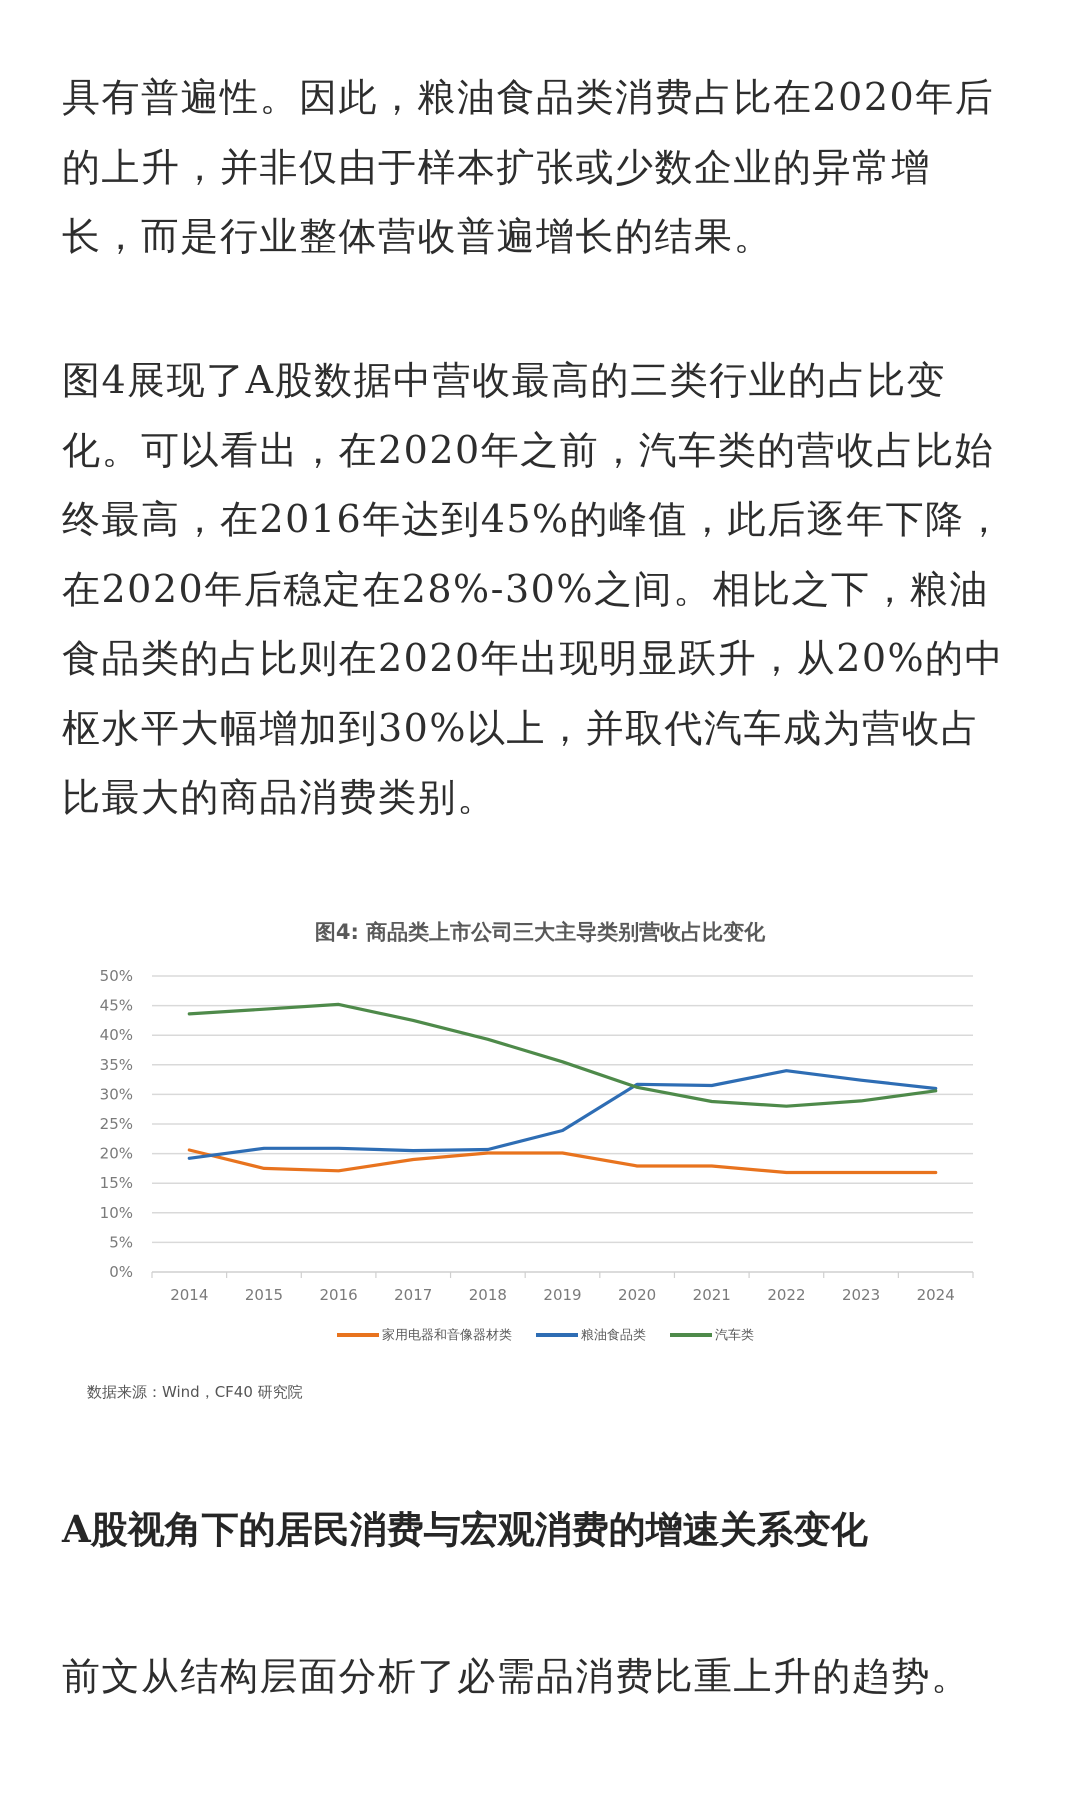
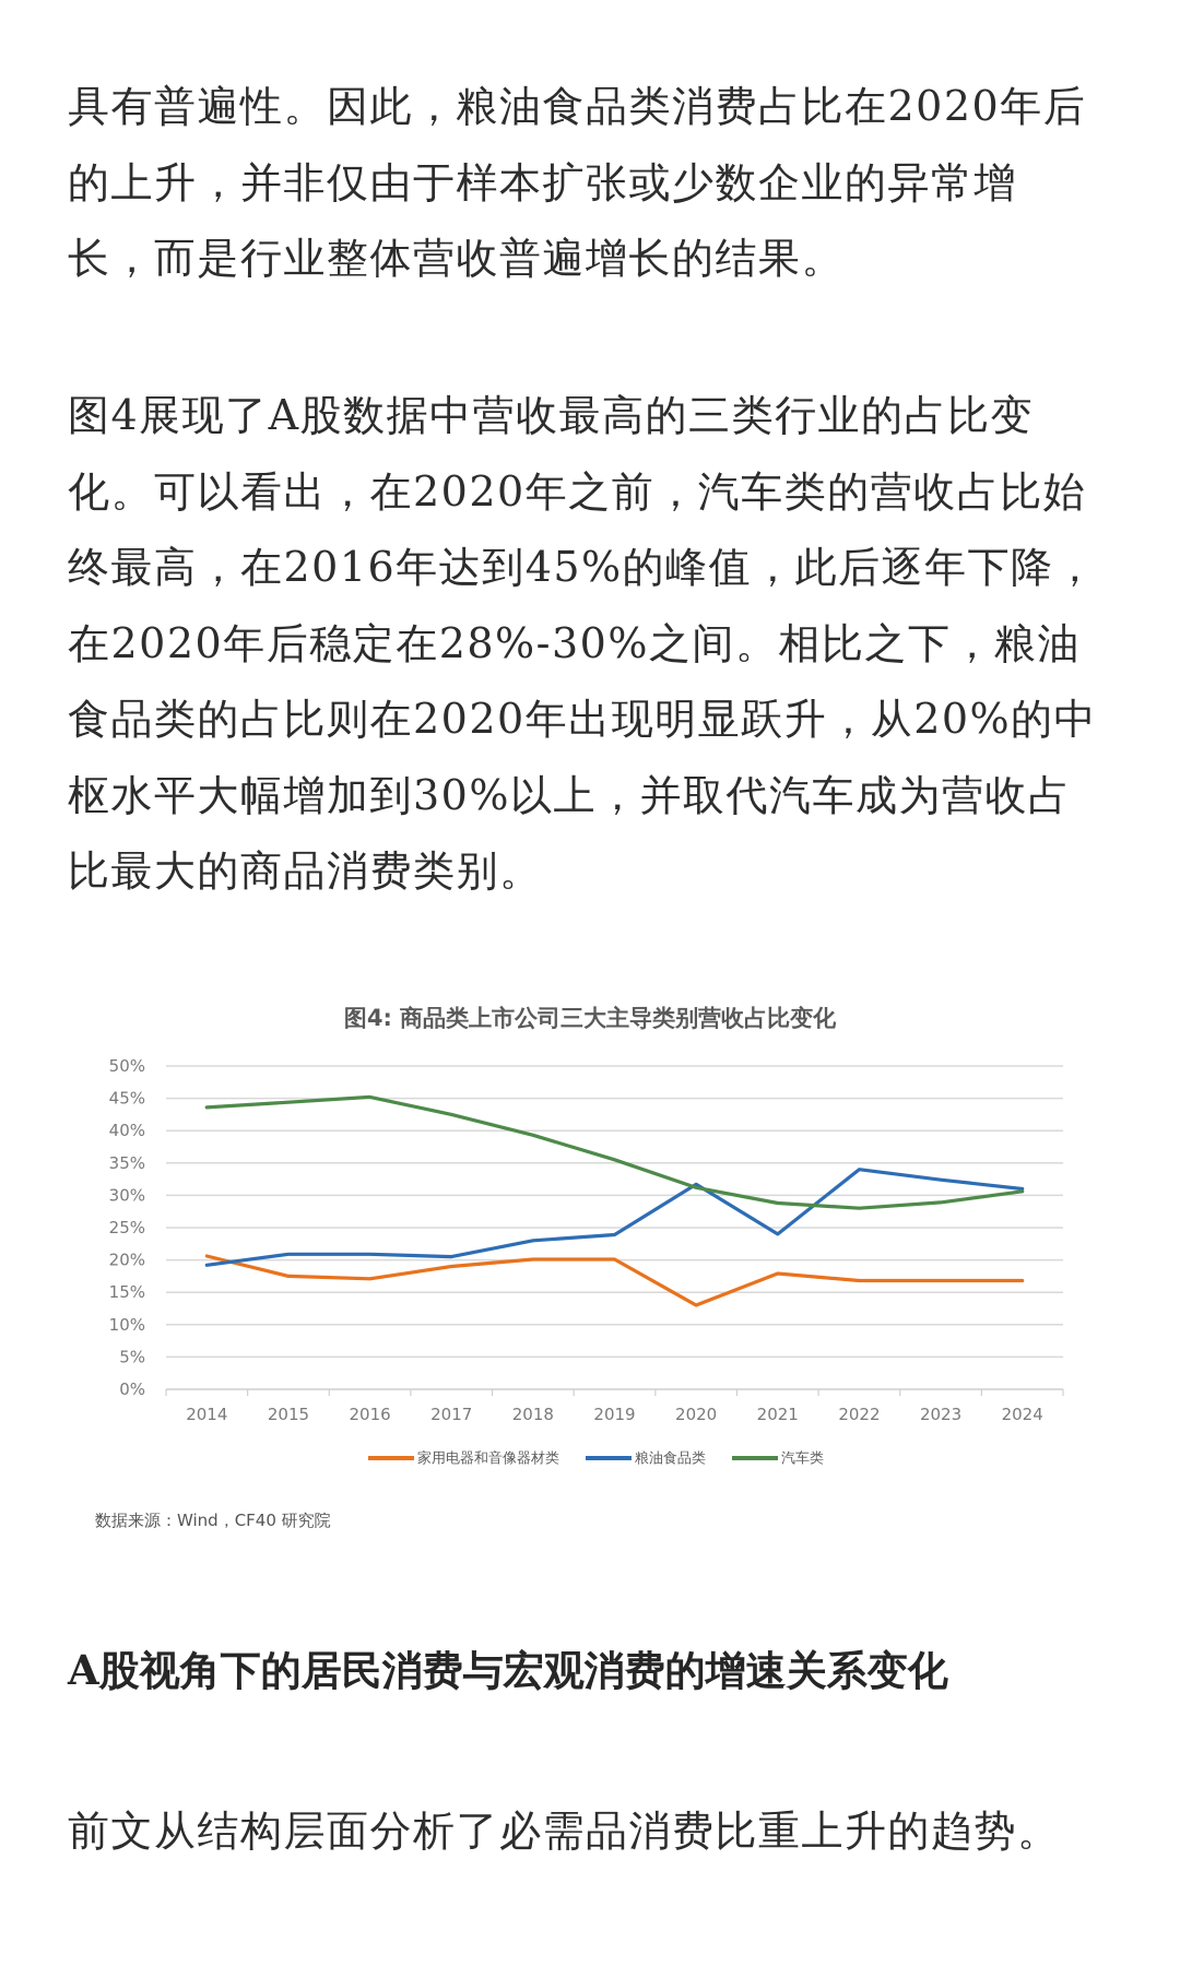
粮油食品类/2018: 21% -> 23%
家用电器和音像器材类/2020: 18% -> 13%
粮油食品类/2021: 32% -> 24%
